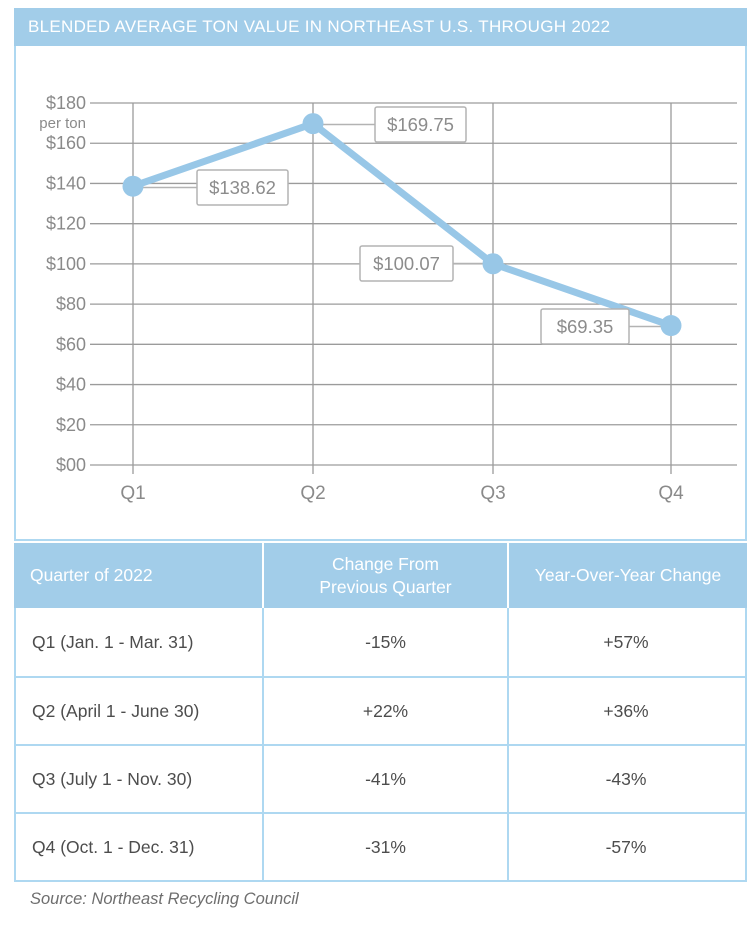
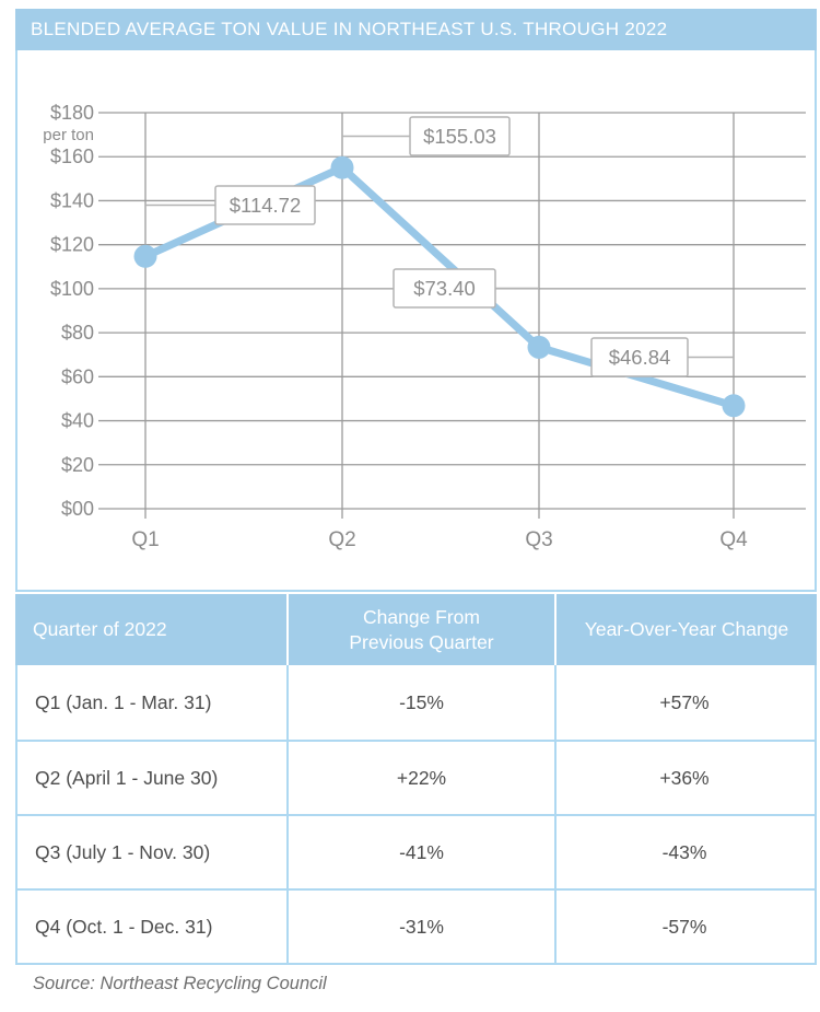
Q1: $138.62 -> $114.72
Q2: $169.75 -> $155.03
Q3: $100.07 -> $73.40
Q4: $69.35 -> $46.84
